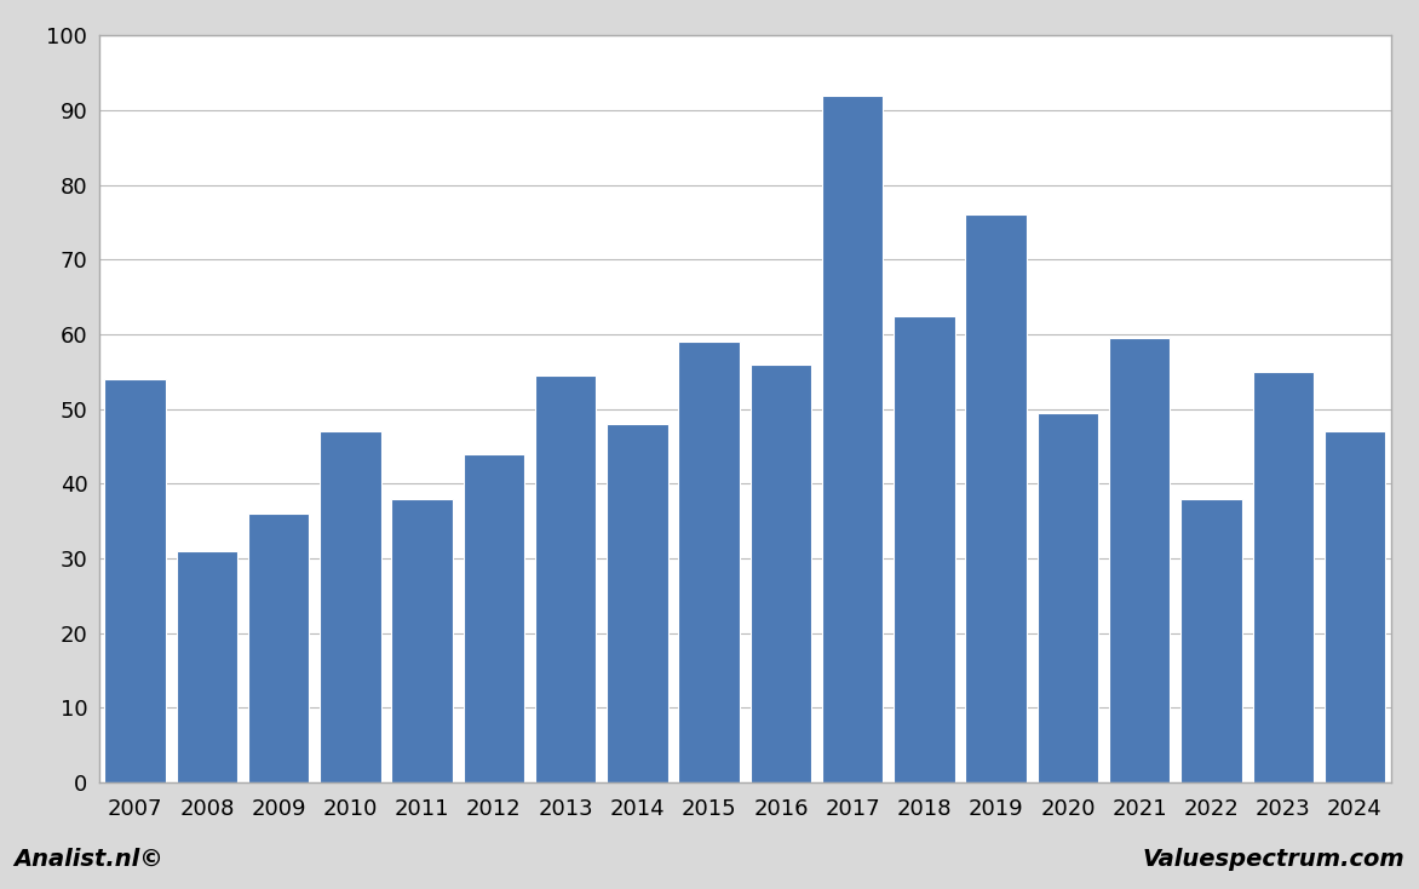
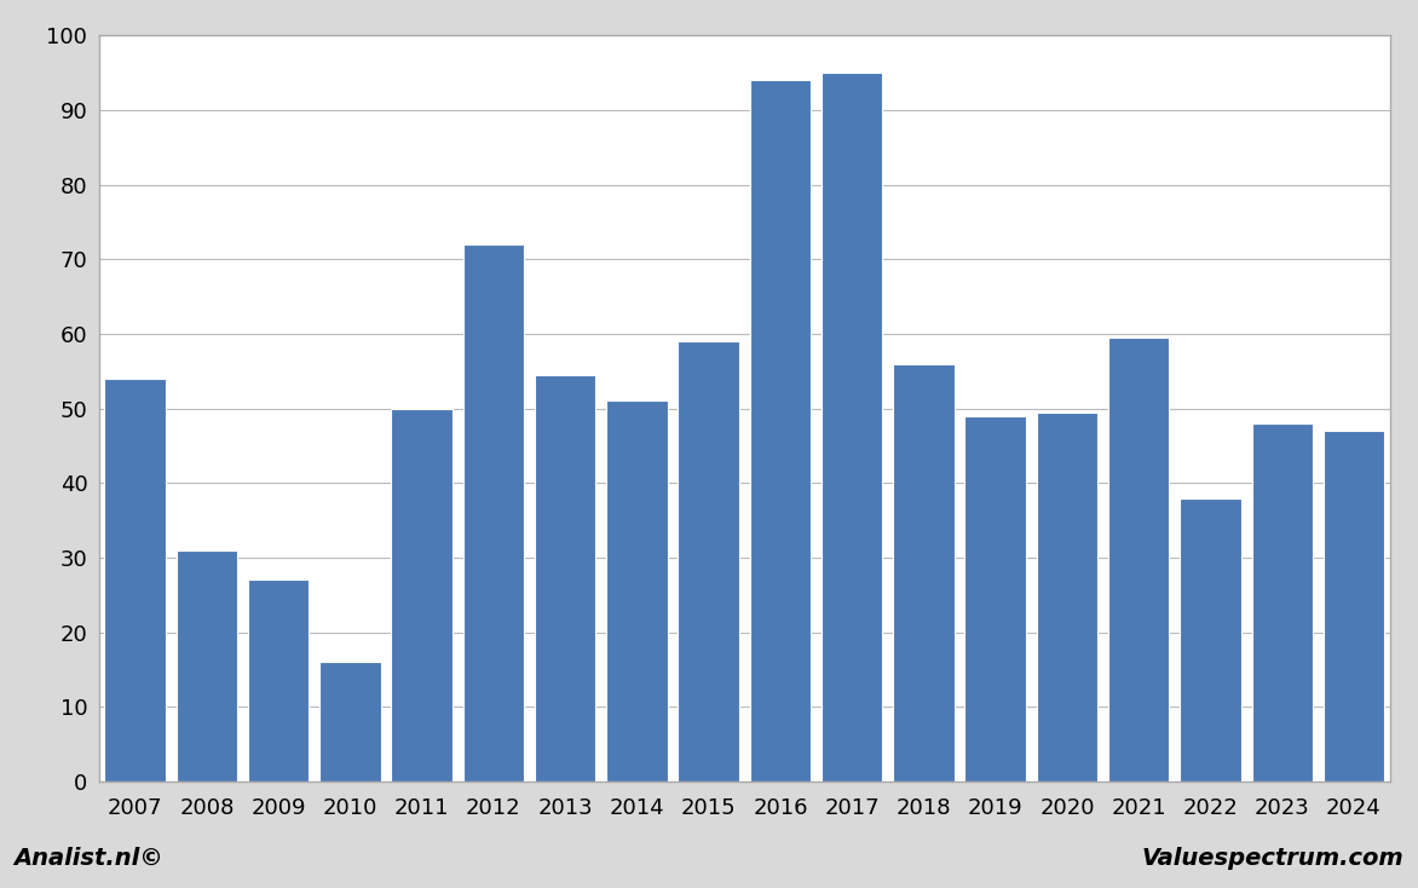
2009: 36.0 -> 27.0
2010: 47.0 -> 16.0
2011: 38.0 -> 50.0
2012: 44.0 -> 72.0
2014: 48.0 -> 51.0
2016: 56.0 -> 94.0
2017: 92.0 -> 95.0
2018: 62.5 -> 56.0
2019: 76.0 -> 49.0
2023: 55.0 -> 48.0
